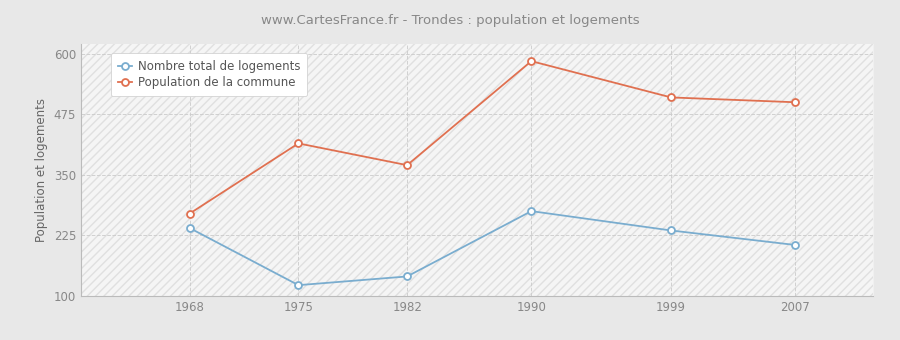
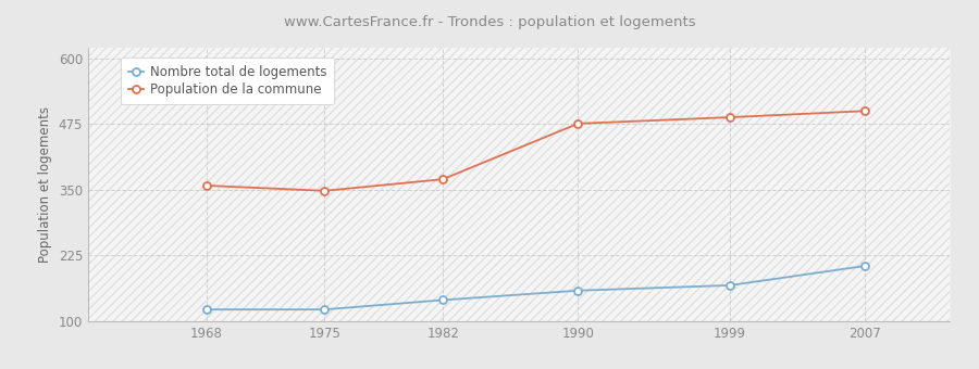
Nombre total de logements/1968: 240 -> 122
Population de la commune/1968: 270 -> 358
Population de la commune/1975: 415 -> 348
Nombre total de logements/1990: 275 -> 158
Population de la commune/1990: 585 -> 476
Nombre total de logements/1999: 235 -> 168
Population de la commune/1999: 510 -> 488
